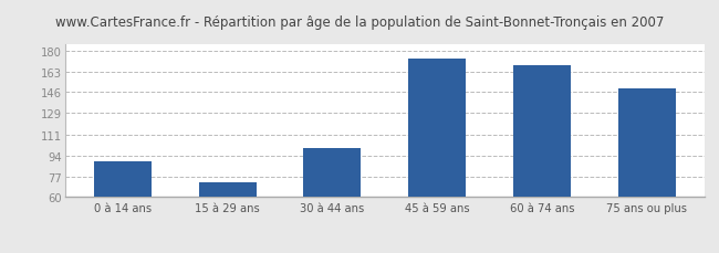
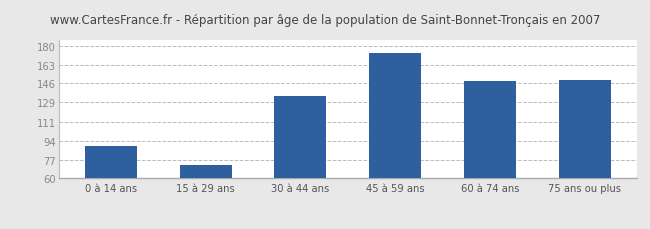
30 à 44 ans: 100 -> 135
60 à 74 ans: 168 -> 148
